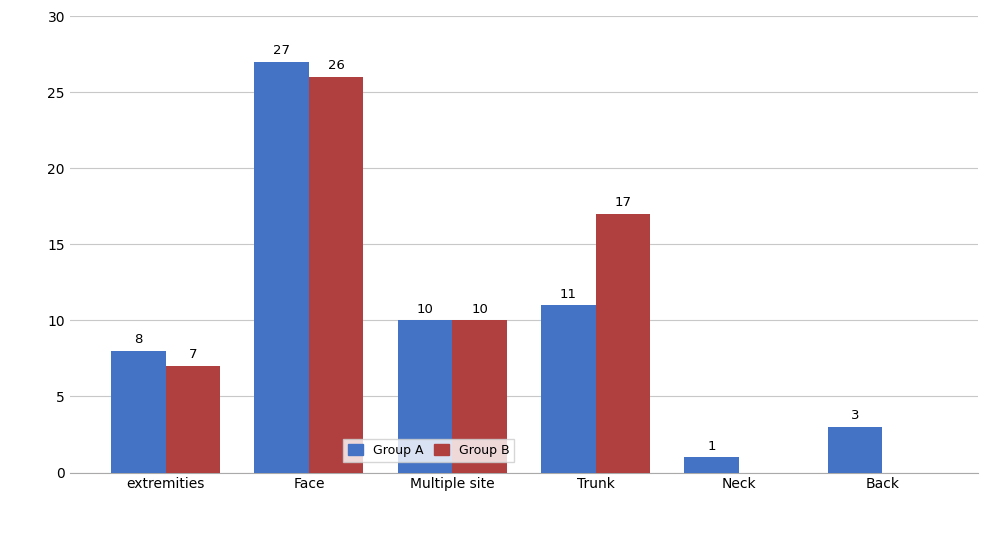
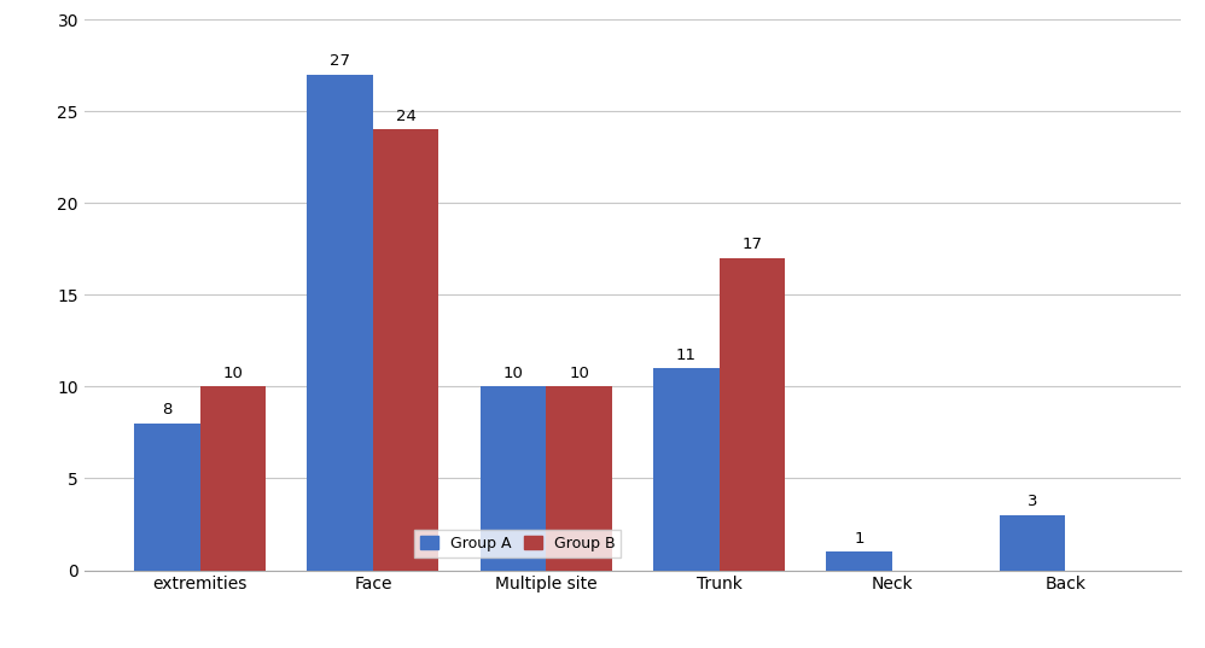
Group B/extremities: 7 -> 10
Group B/Face: 26 -> 24
